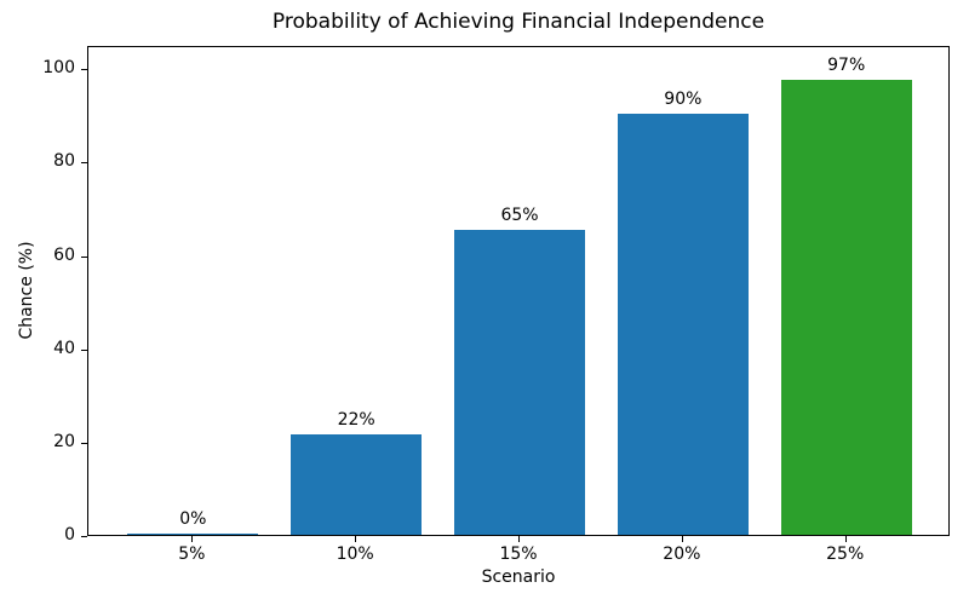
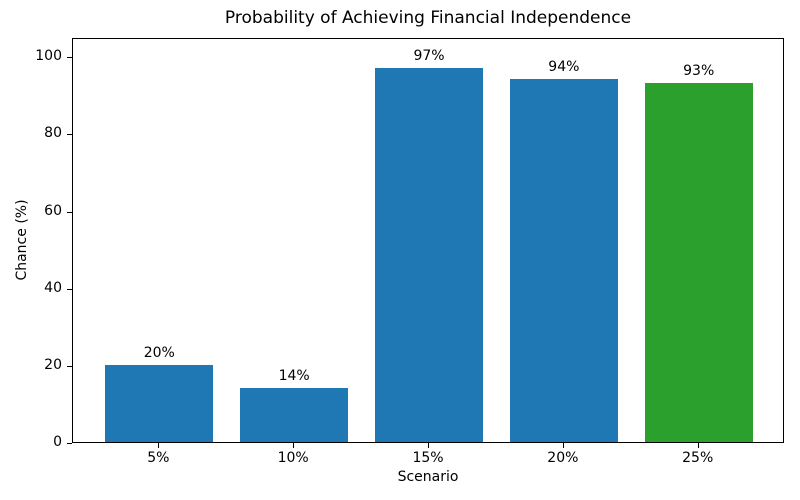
5%: 0% -> 20%
10%: 22% -> 14%
15%: 65% -> 97%
20%: 90% -> 94%
25%: 97% -> 93%
